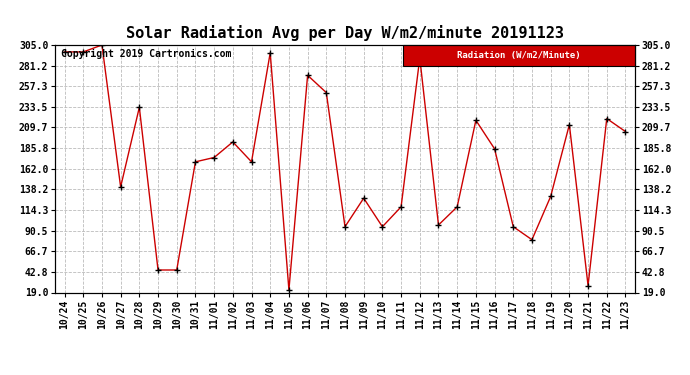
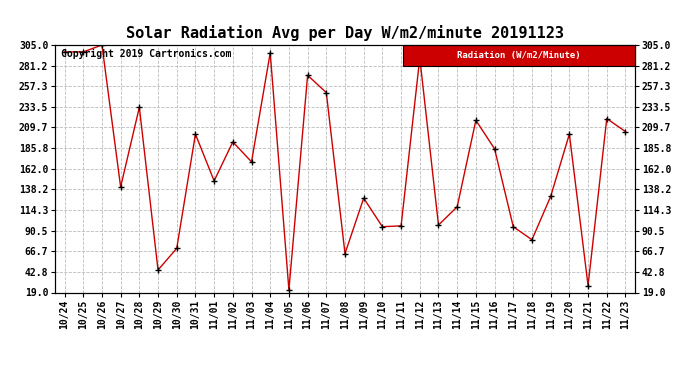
10/30: 45 -> 70
10/31: 170 -> 202
11/01: 175 -> 148
11/08: 95 -> 64
11/11: 118 -> 96
11/20: 213 -> 202
